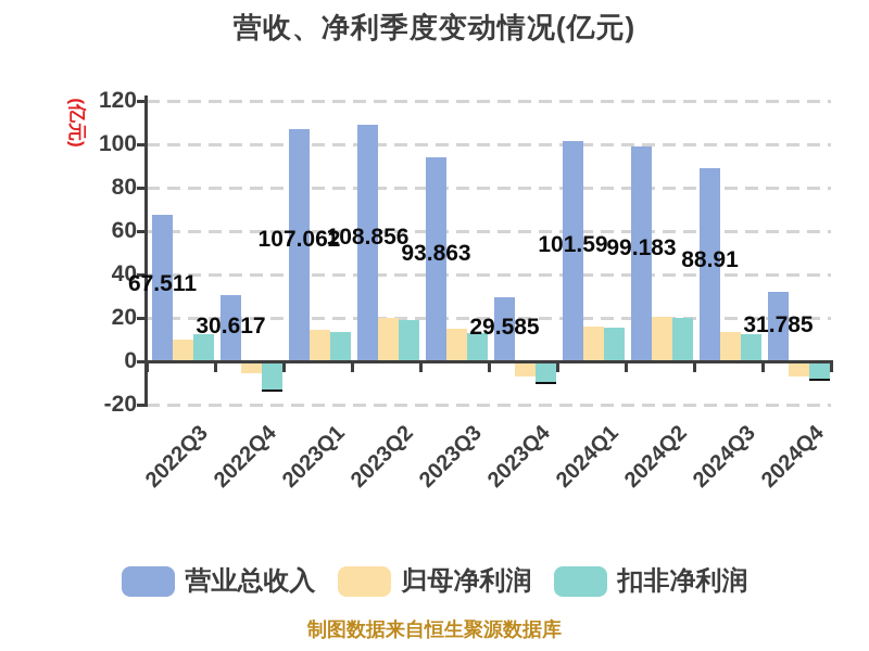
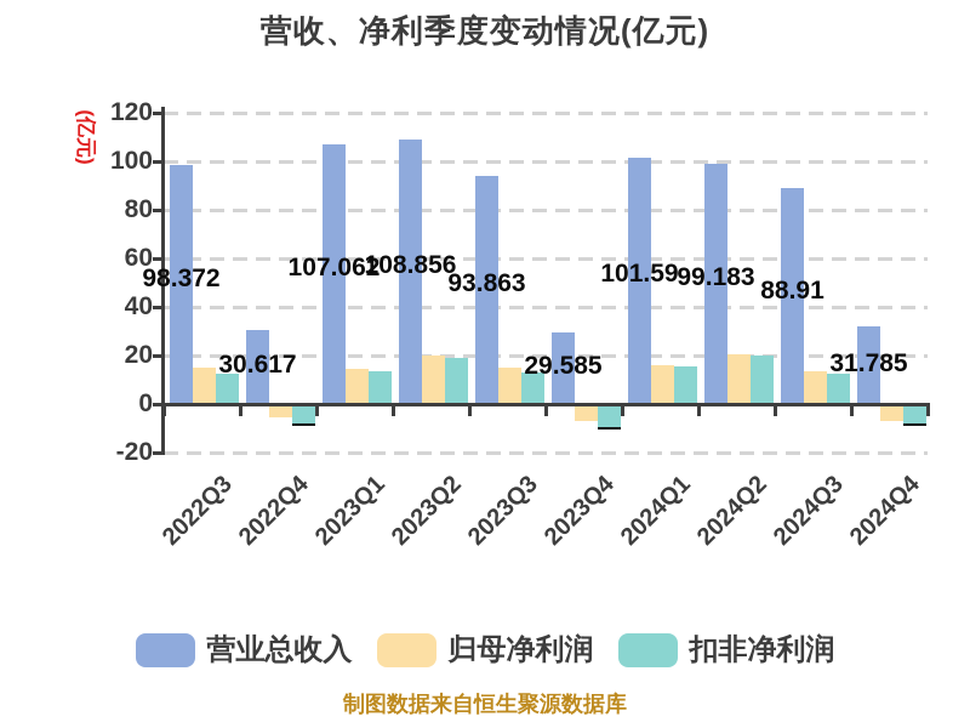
营业总收入/2022Q3: 67.511 -> 98.372
归母净利润/2022Q3: 10 -> 15
扣非净利润/2022Q4: -13 -> -8
